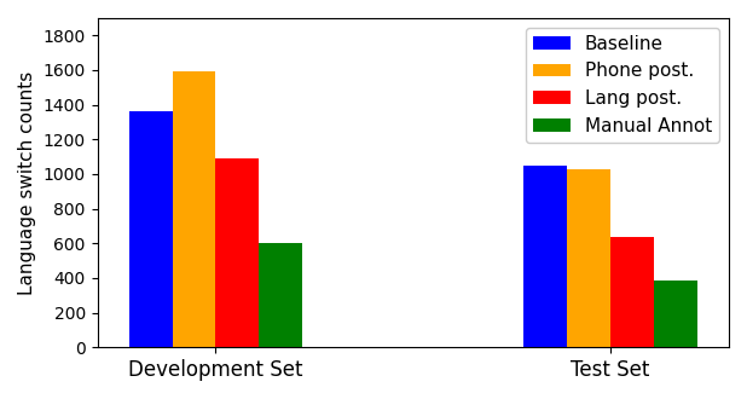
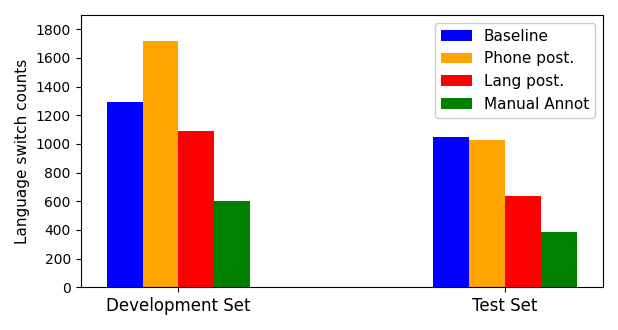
Baseline/Development Set: 1360 -> 1290
Phone post./Development Set: 1590 -> 1720
